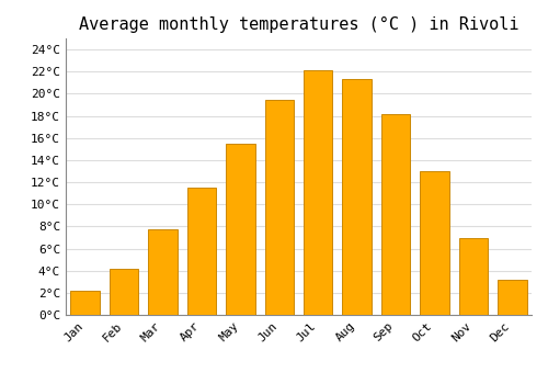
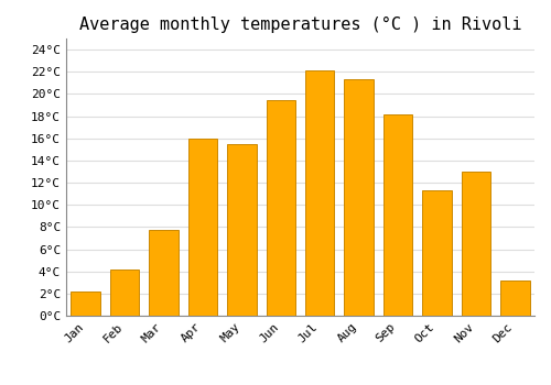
Apr: 11.5°C -> 16.0°C
Oct: 13.0°C -> 11.3°C
Nov: 6.9°C -> 13.0°C
